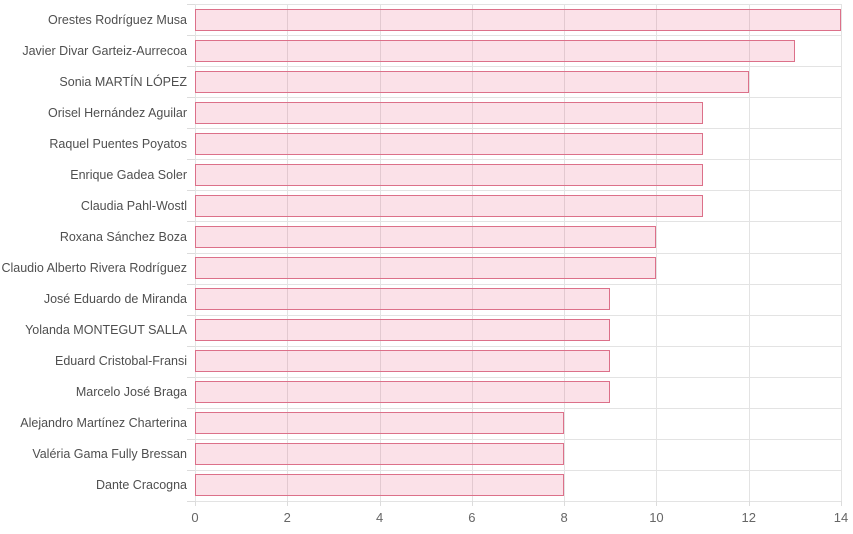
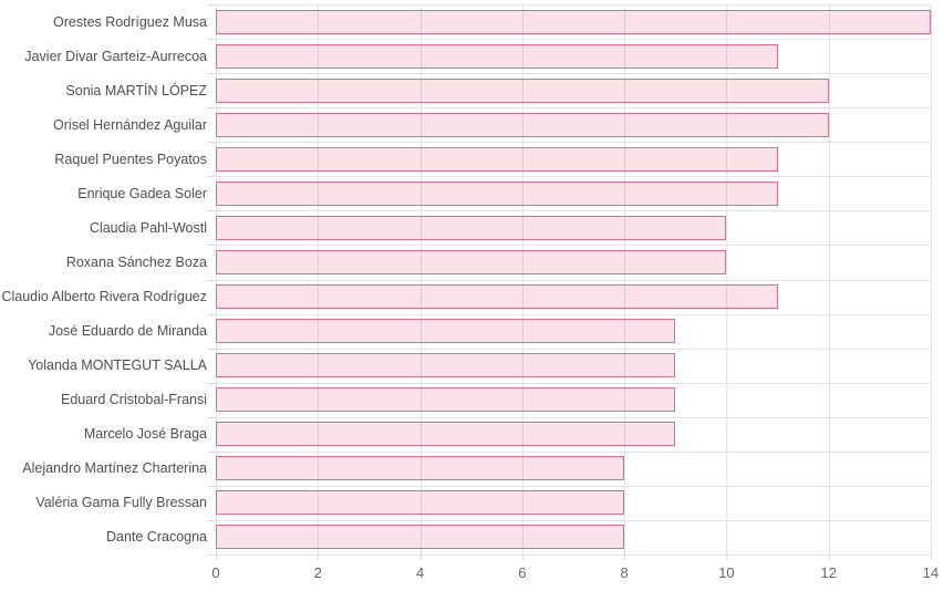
Javier Divar Garteiz-Aurrecoa: 13 -> 11
Orisel Hernández Aguilar: 11 -> 12
Claudia Pahl-Wostl: 11 -> 10
Claudio Alberto Rivera Rodríguez: 10 -> 11
